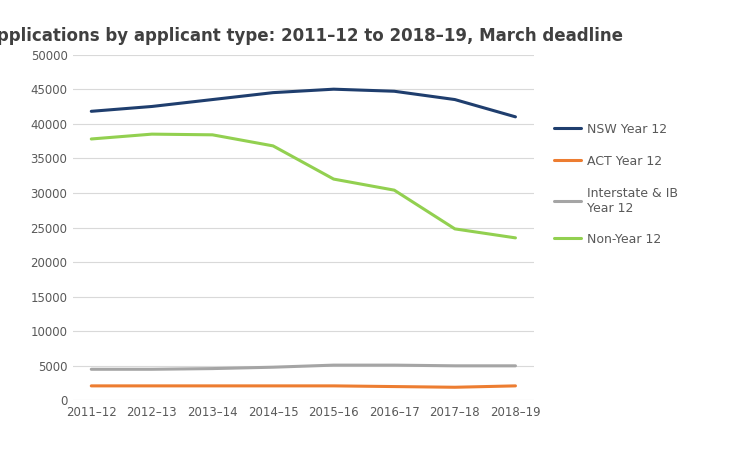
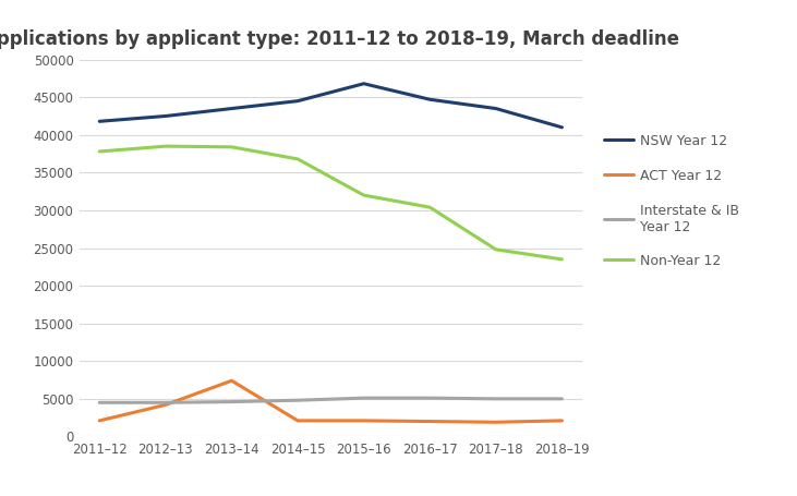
ACT Year 12/2012–13: 2100 -> 4200
ACT Year 12/2013–14: 2100 -> 7400
NSW Year 12/2015–16: 45000 -> 46800
